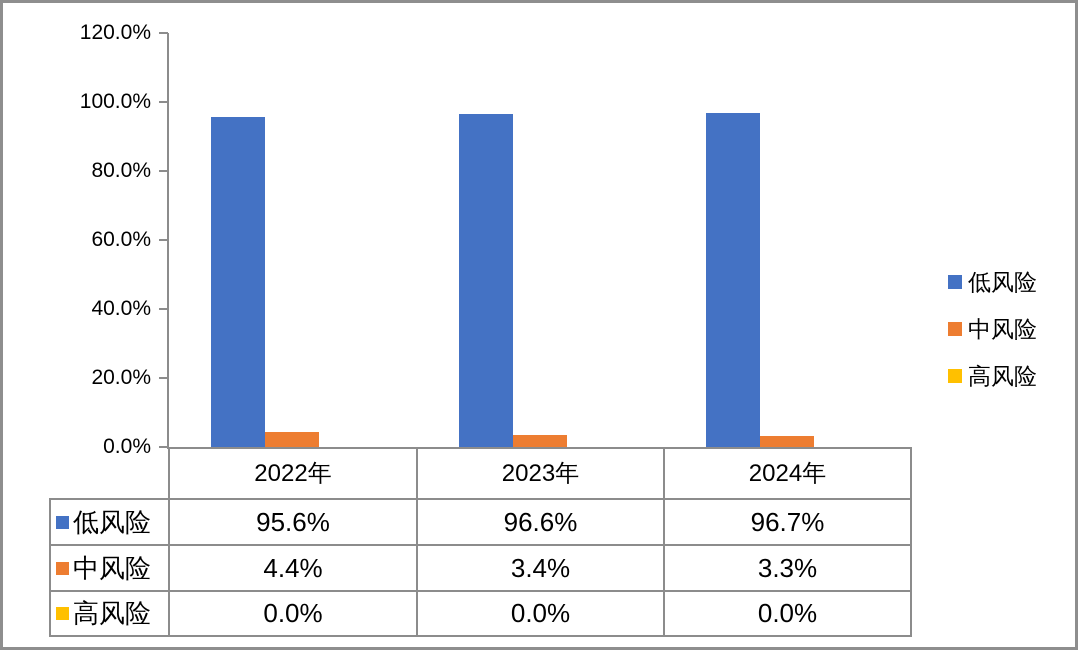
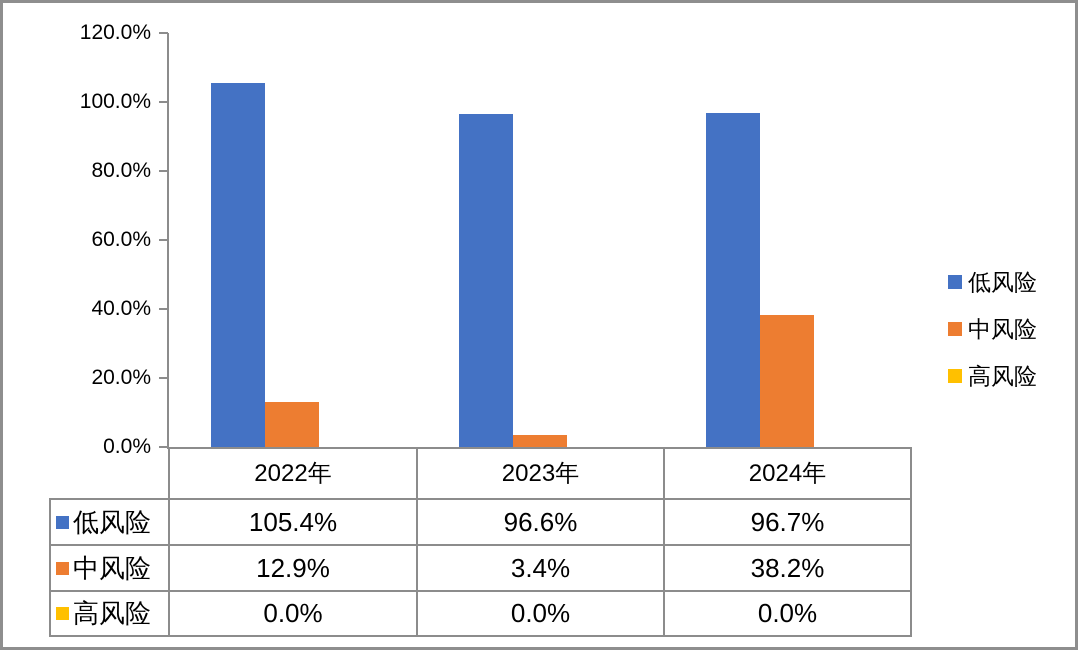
低风险/2022年: 95.6% -> 105.4%
中风险/2022年: 4.4% -> 12.9%
中风险/2024年: 3.3% -> 38.2%
